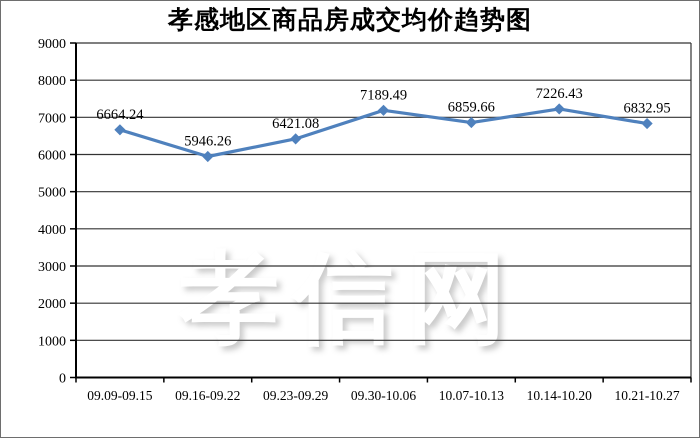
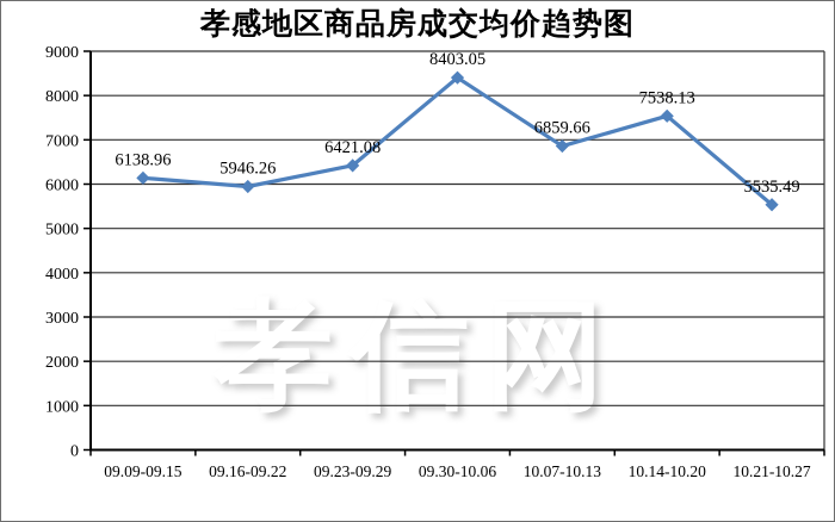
09.09-09.15: 6664.24 -> 6138.96
09.30-10.06: 7189.49 -> 8403.05
10.14-10.20: 7226.43 -> 7538.13
10.21-10.27: 6832.95 -> 5535.49
